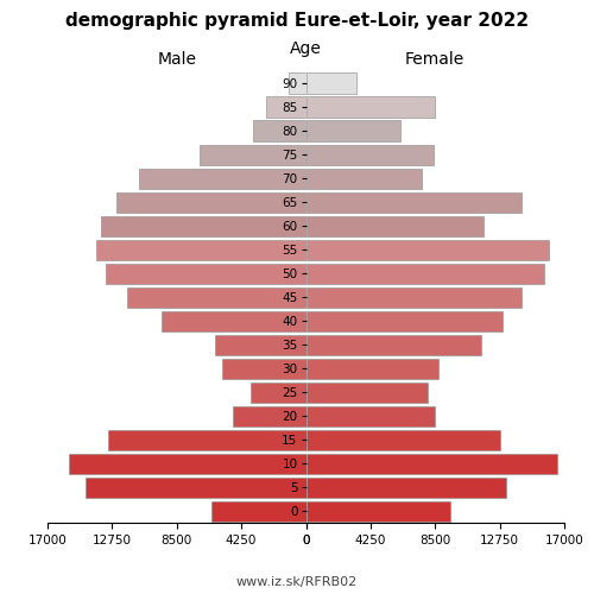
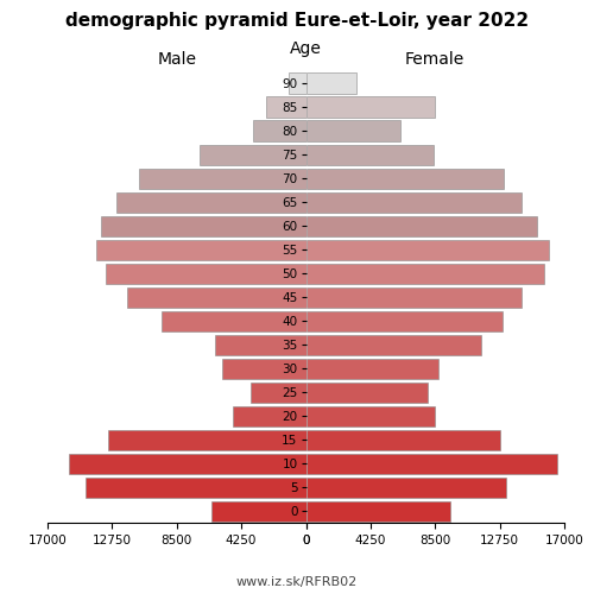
Female/70: 7600 -> 13000
Female/60: 11700 -> 15200
